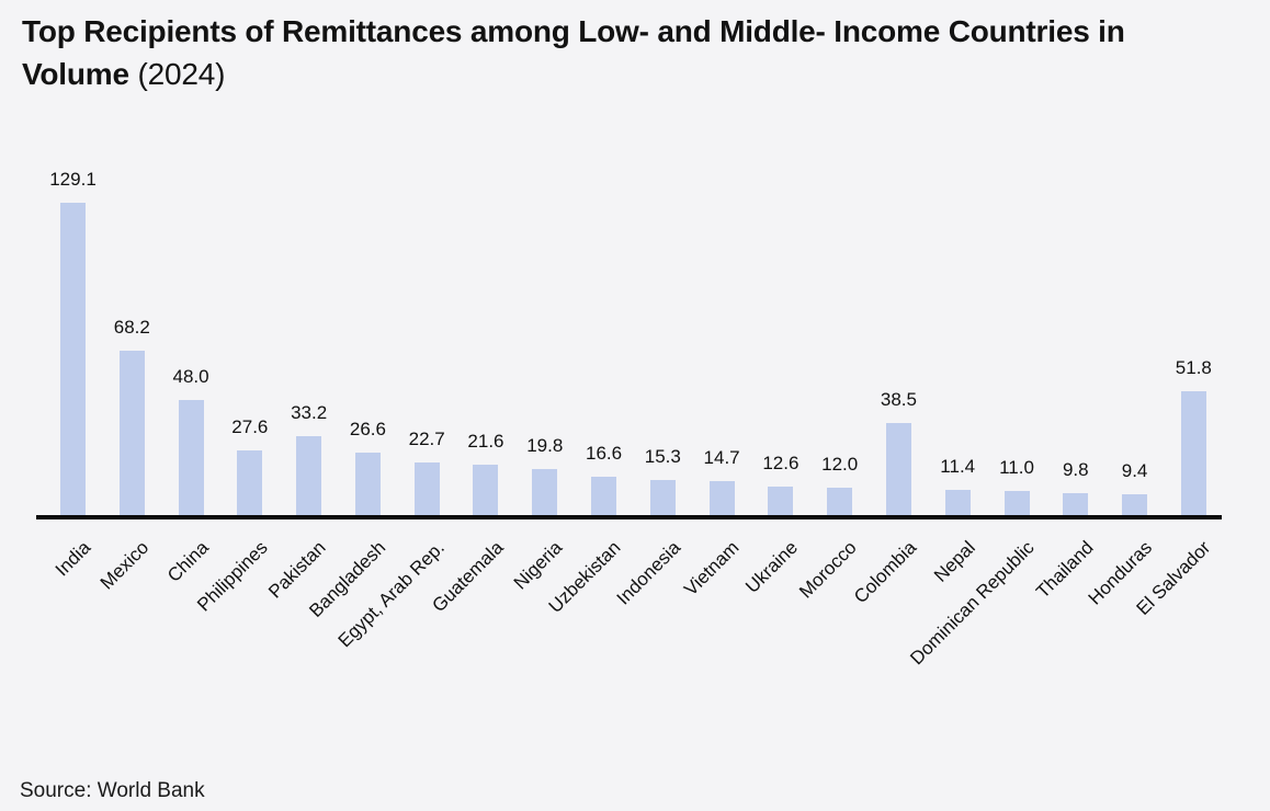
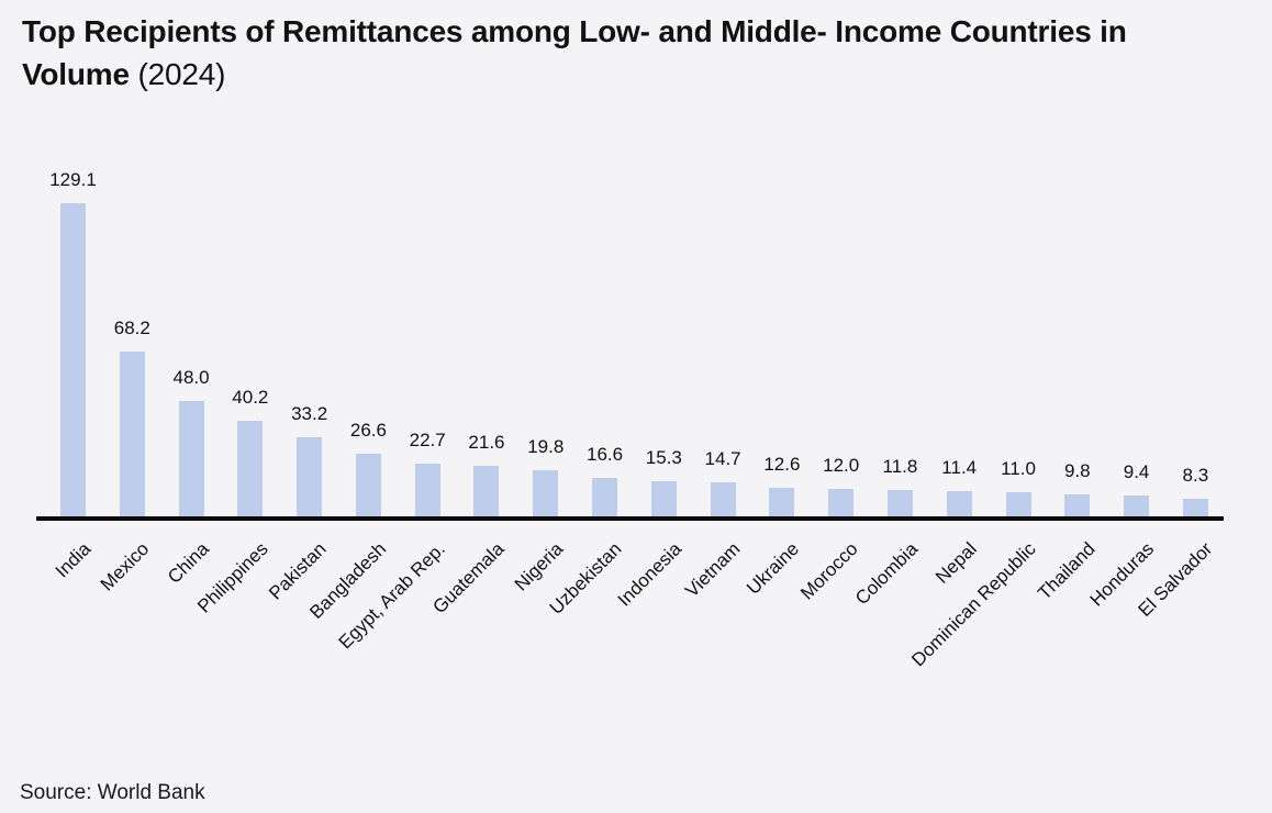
Philippines: 27.6 -> 40.2
Colombia: 38.5 -> 11.8
El Salvador: 51.8 -> 8.3
